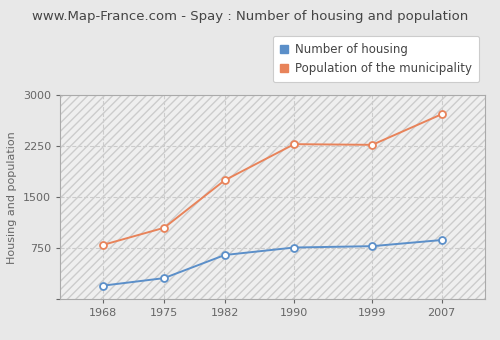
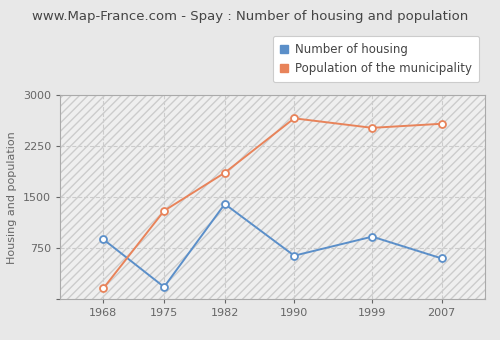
Number of housing/1968: 200 -> 880
Population of the municipality/1968: 800 -> 160
Number of housing/1975: 310 -> 180
Population of the municipality/1975: 1050 -> 1300
Number of housing/1982: 650 -> 1400
Population of the municipality/1982: 1750 -> 1860
Number of housing/1990: 760 -> 640
Population of the municipality/1990: 2280 -> 2660
Number of housing/1999: 780 -> 920
Population of the municipality/1999: 2270 -> 2520
Number of housing/2007: 870 -> 600
Population of the municipality/2007: 2720 -> 2580
